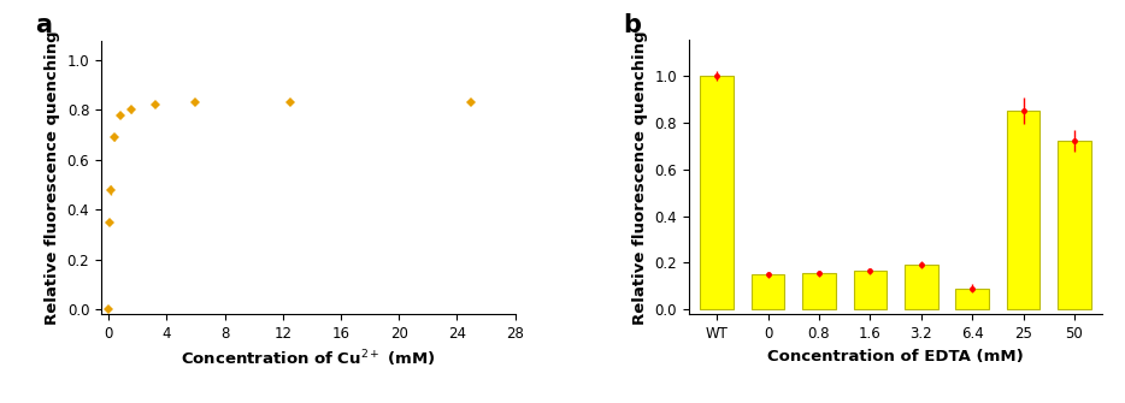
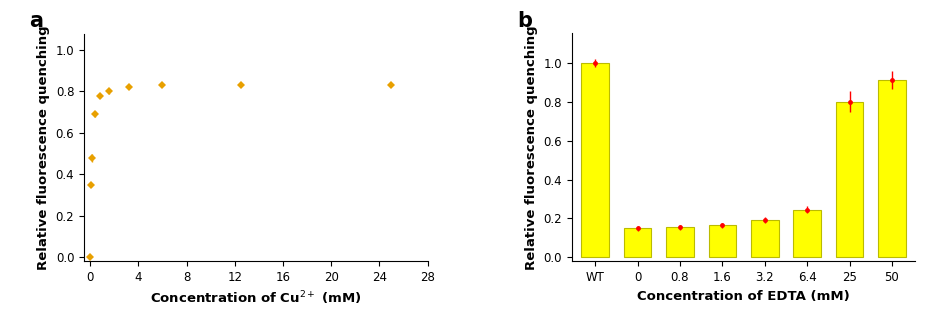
6.4: 0.09 -> 0.24
25: 0.85 -> 0.80
50: 0.72 -> 0.91
